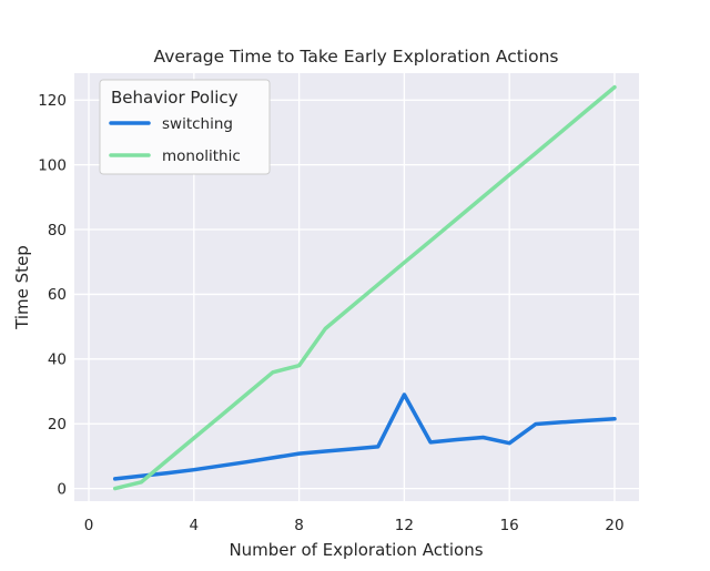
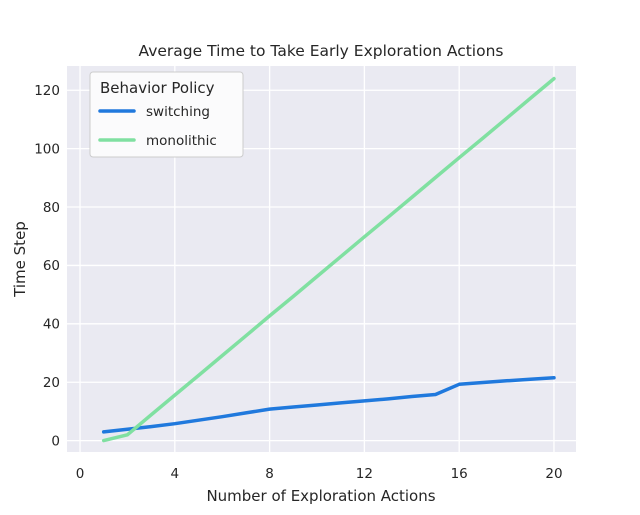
monolithic/8: 38 -> 43
switching/12: 29 -> 14
switching/16: 14 -> 19
